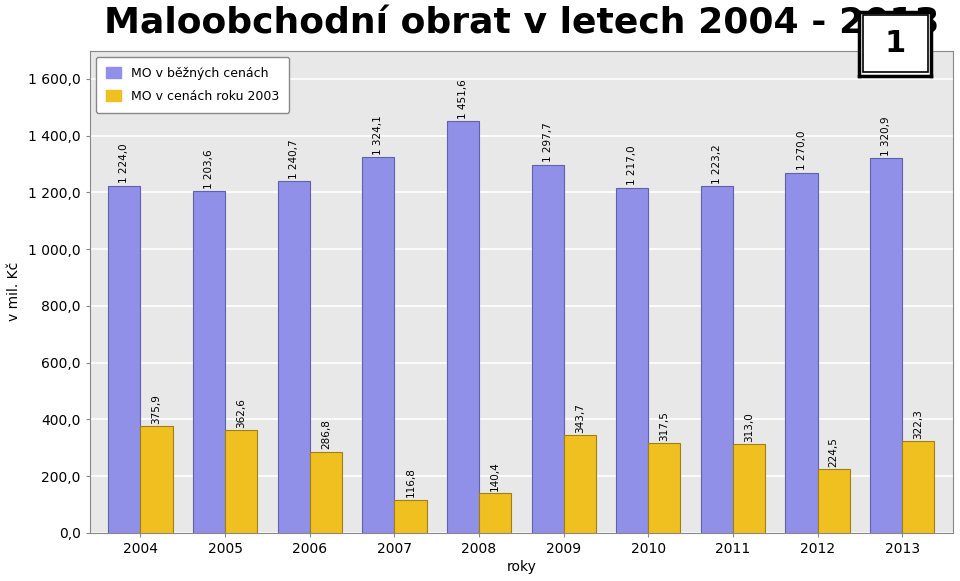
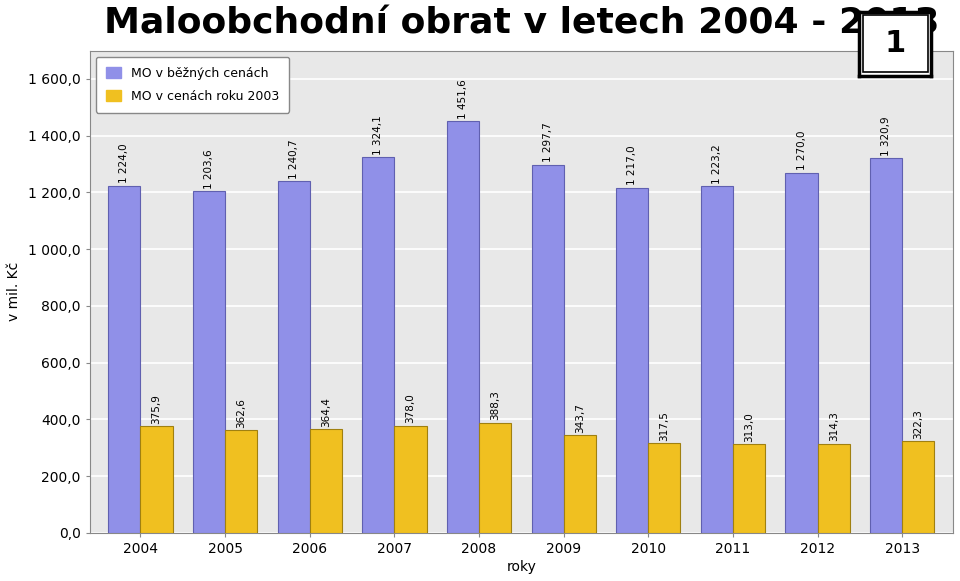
MO v cenách roku 2003/2006: 286,8 -> 364,4
MO v cenách roku 2003/2007: 116,8 -> 378,0
MO v cenách roku 2003/2008: 140,4 -> 388,3
MO v cenách roku 2003/2012: 224,5 -> 314,3
